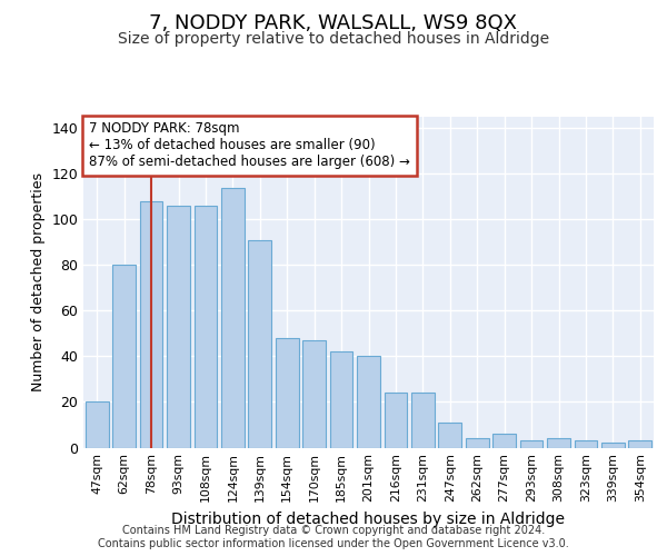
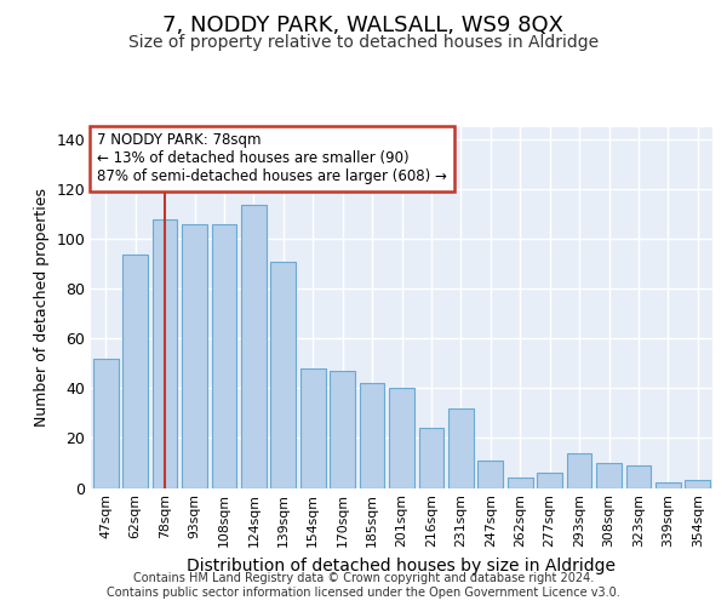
47sqm: 20 -> 52
62sqm: 80 -> 94
231sqm: 24 -> 32
293sqm: 3 -> 14
308sqm: 4 -> 10
323sqm: 3 -> 9
